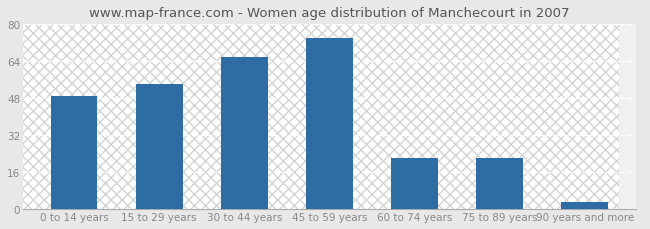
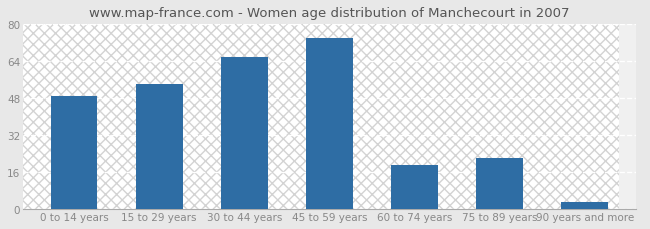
60 to 74 years: 22 -> 19
